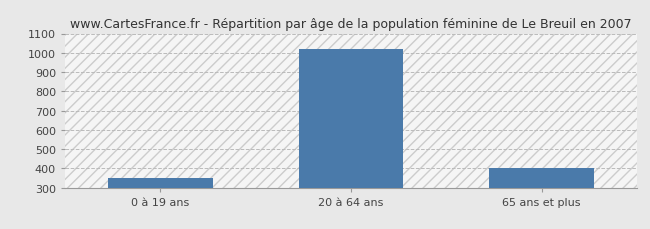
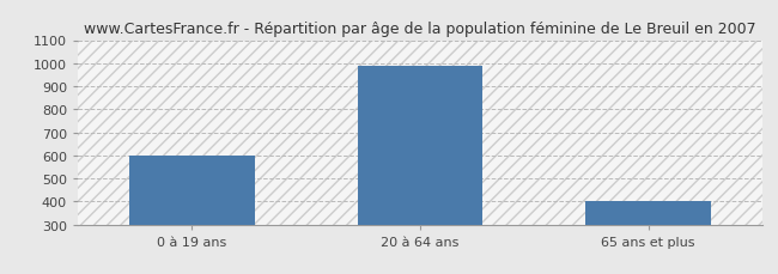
0 à 19 ans: 350 -> 600
20 à 64 ans: 1020 -> 990
